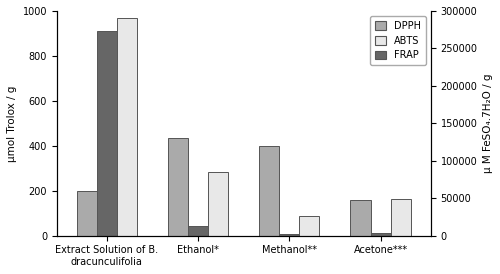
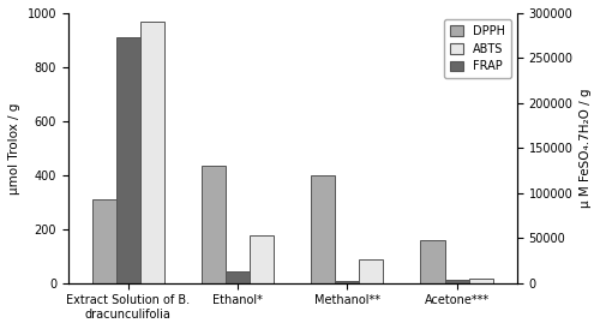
DPPH/Extract Solution of B. dracunculifolia: 200 -> 310
ABTS/Ethanol*: 285 -> 175
ABTS/Acetone***: 165 -> 18
